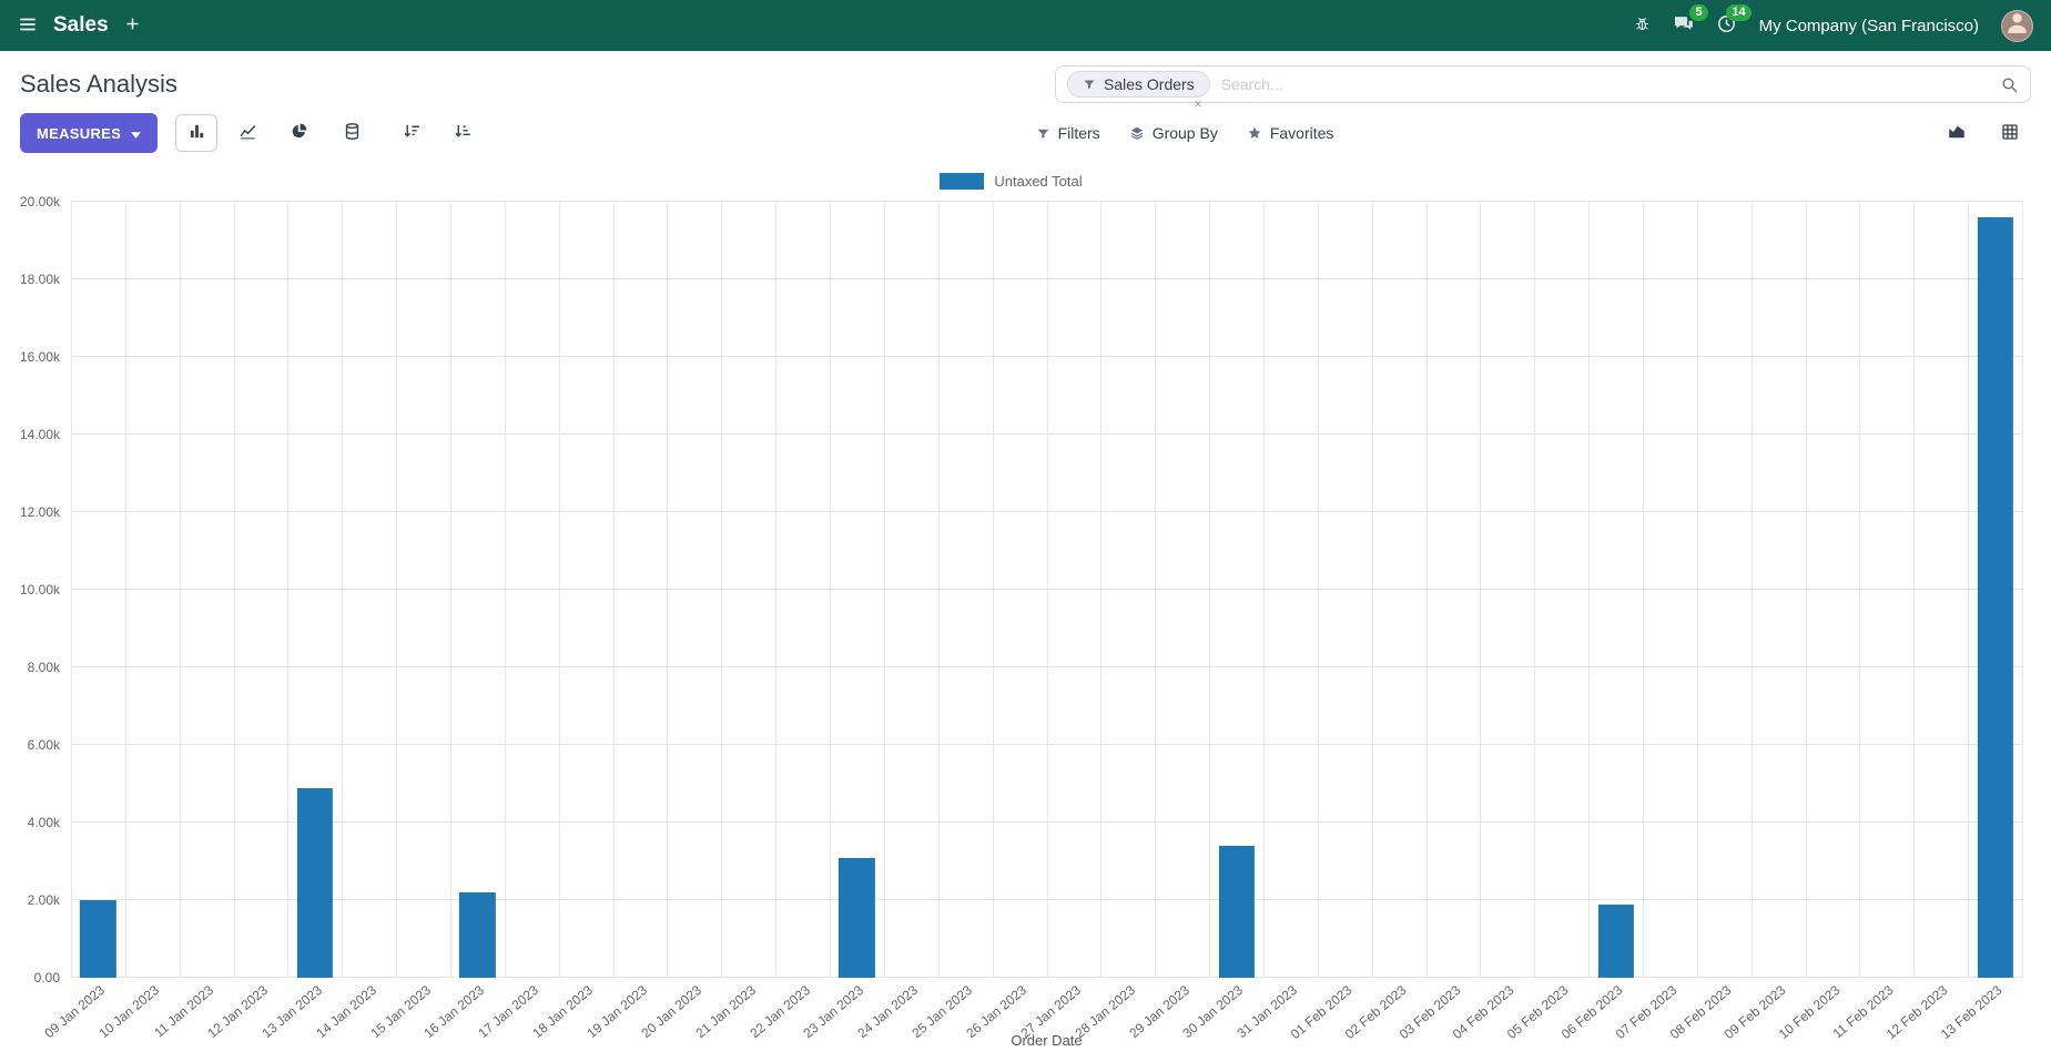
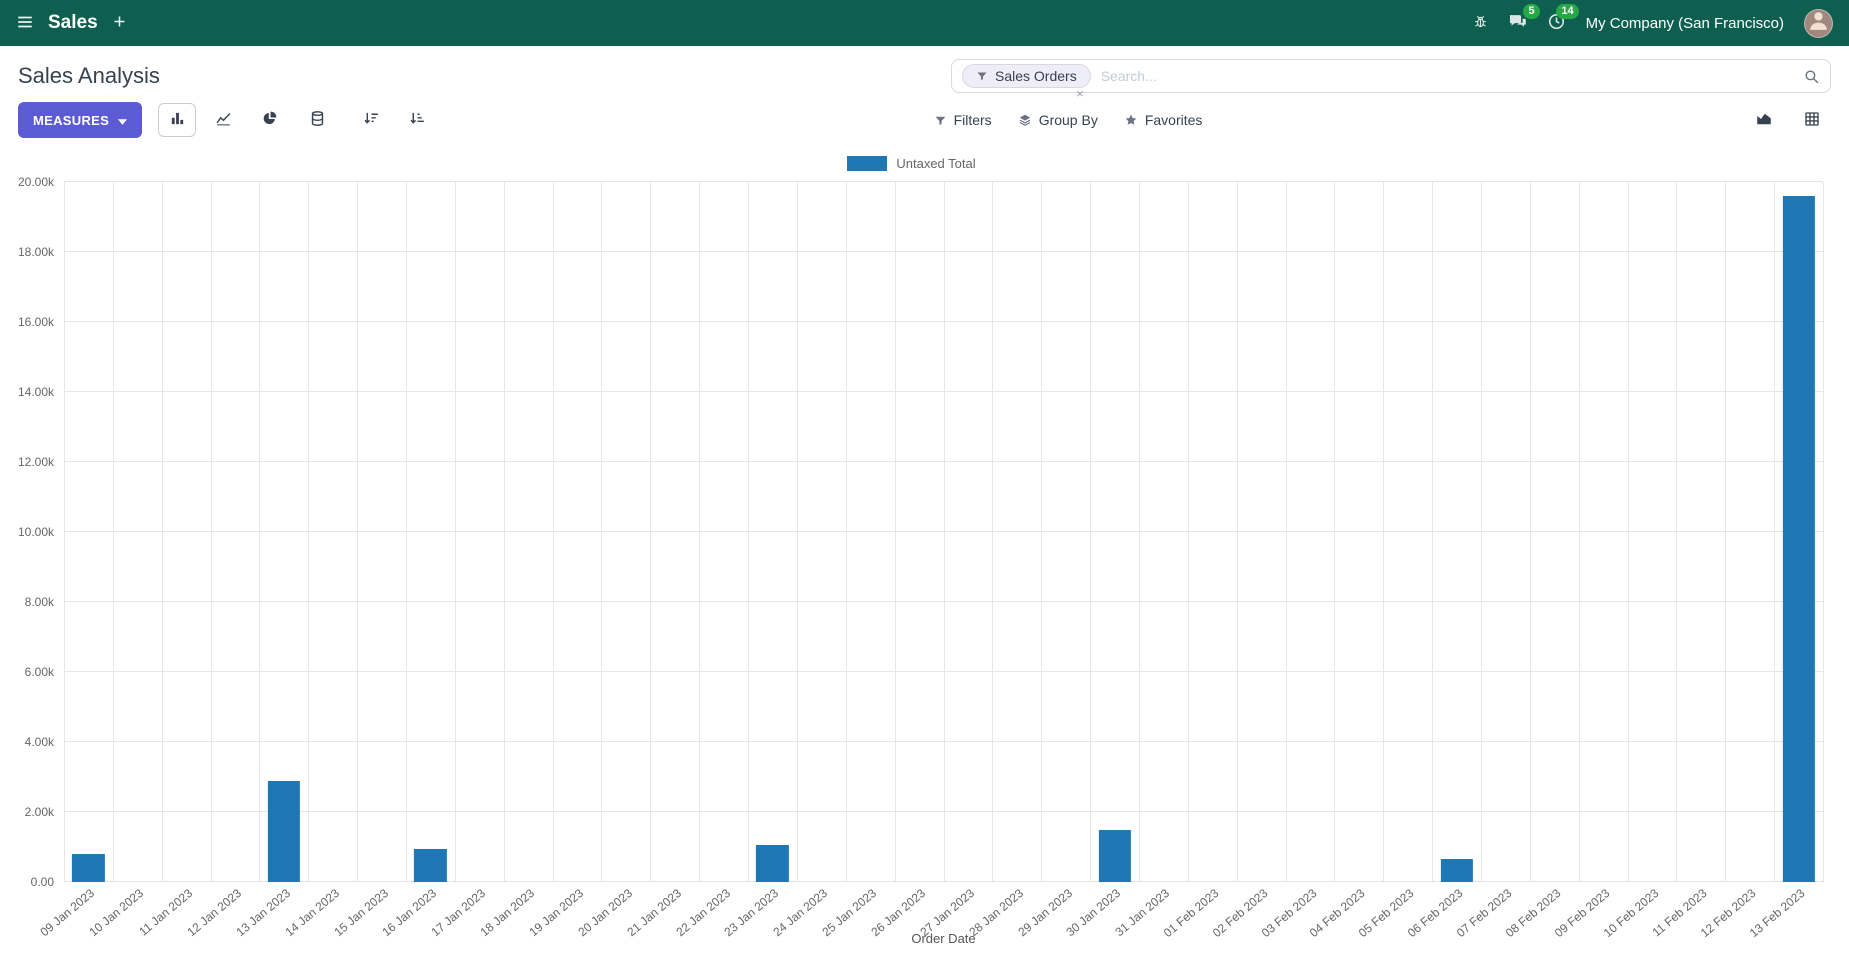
09 Jan 2023: 2.0k -> 0.8k
13 Jan 2023: 4.9k -> 2.9k
16 Jan 2023: 2.2k -> 1.0k
23 Jan 2023: 3.1k -> 1.0k
30 Jan 2023: 3.4k -> 1.5k
06 Feb 2023: 1.9k -> 0.6k
